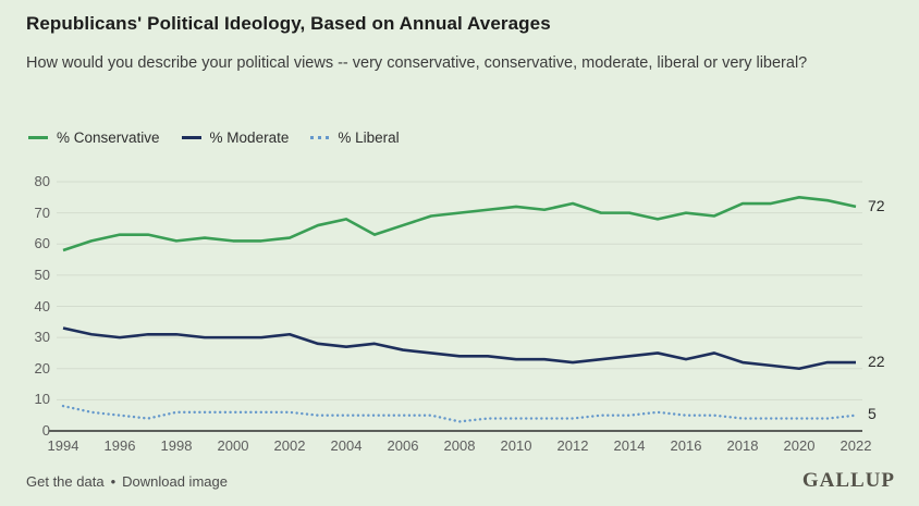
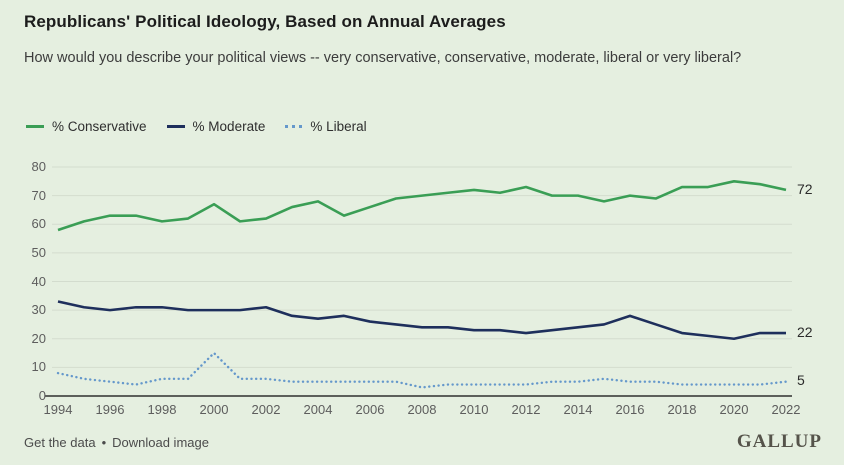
% Conservative/2000: 61 -> 67
% Liberal/2000: 6 -> 15
% Moderate/2016: 23 -> 28
